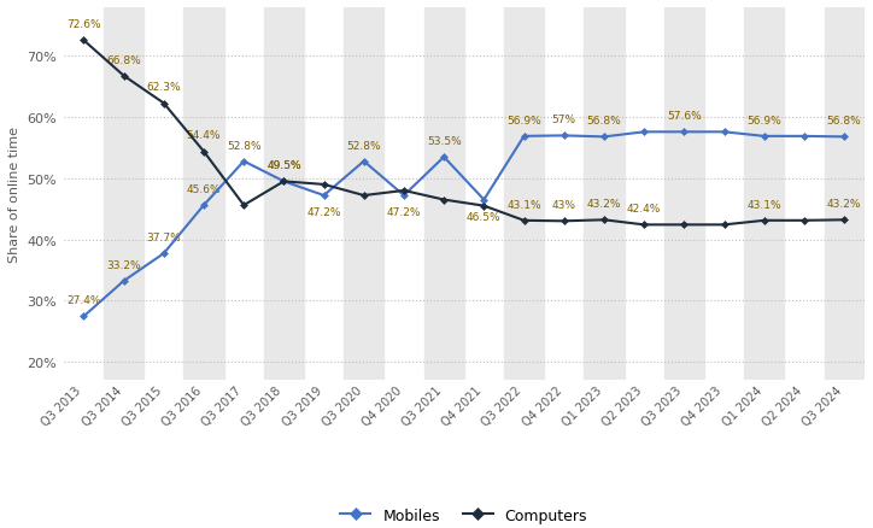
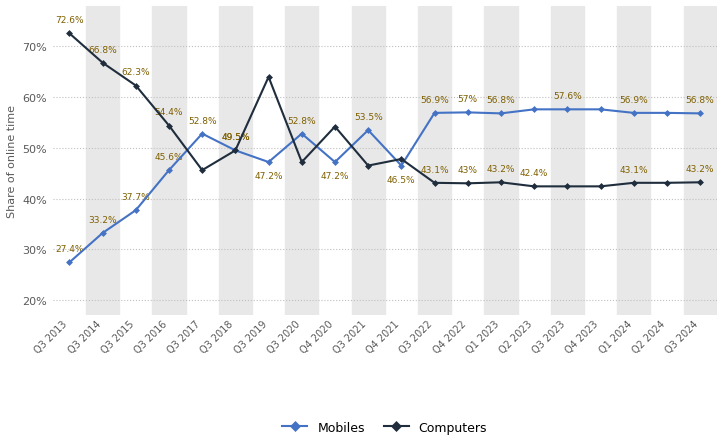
Computers/Q3 2019: 49.0% -> 64.0%
Computers/Q4 2020: 48.0% -> 54.2%
Computers/Q4 2021: 45.5% -> 47.8%
